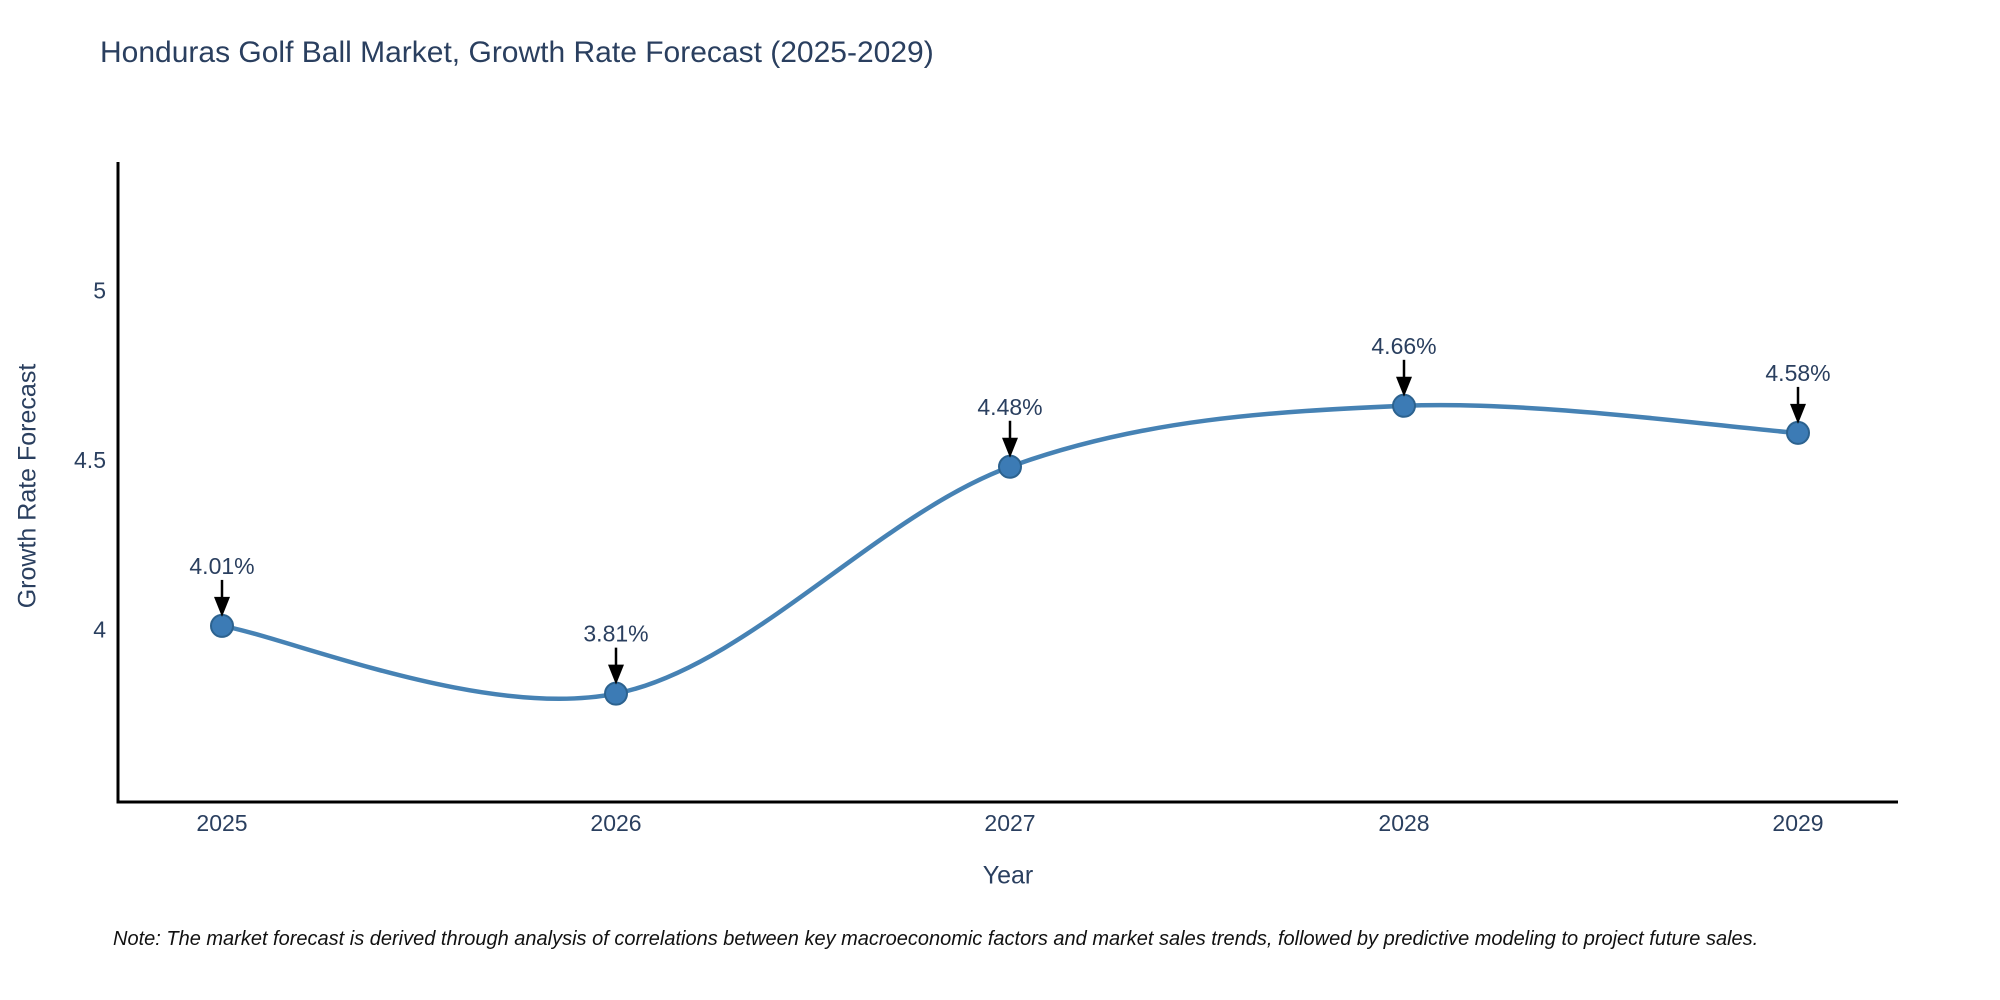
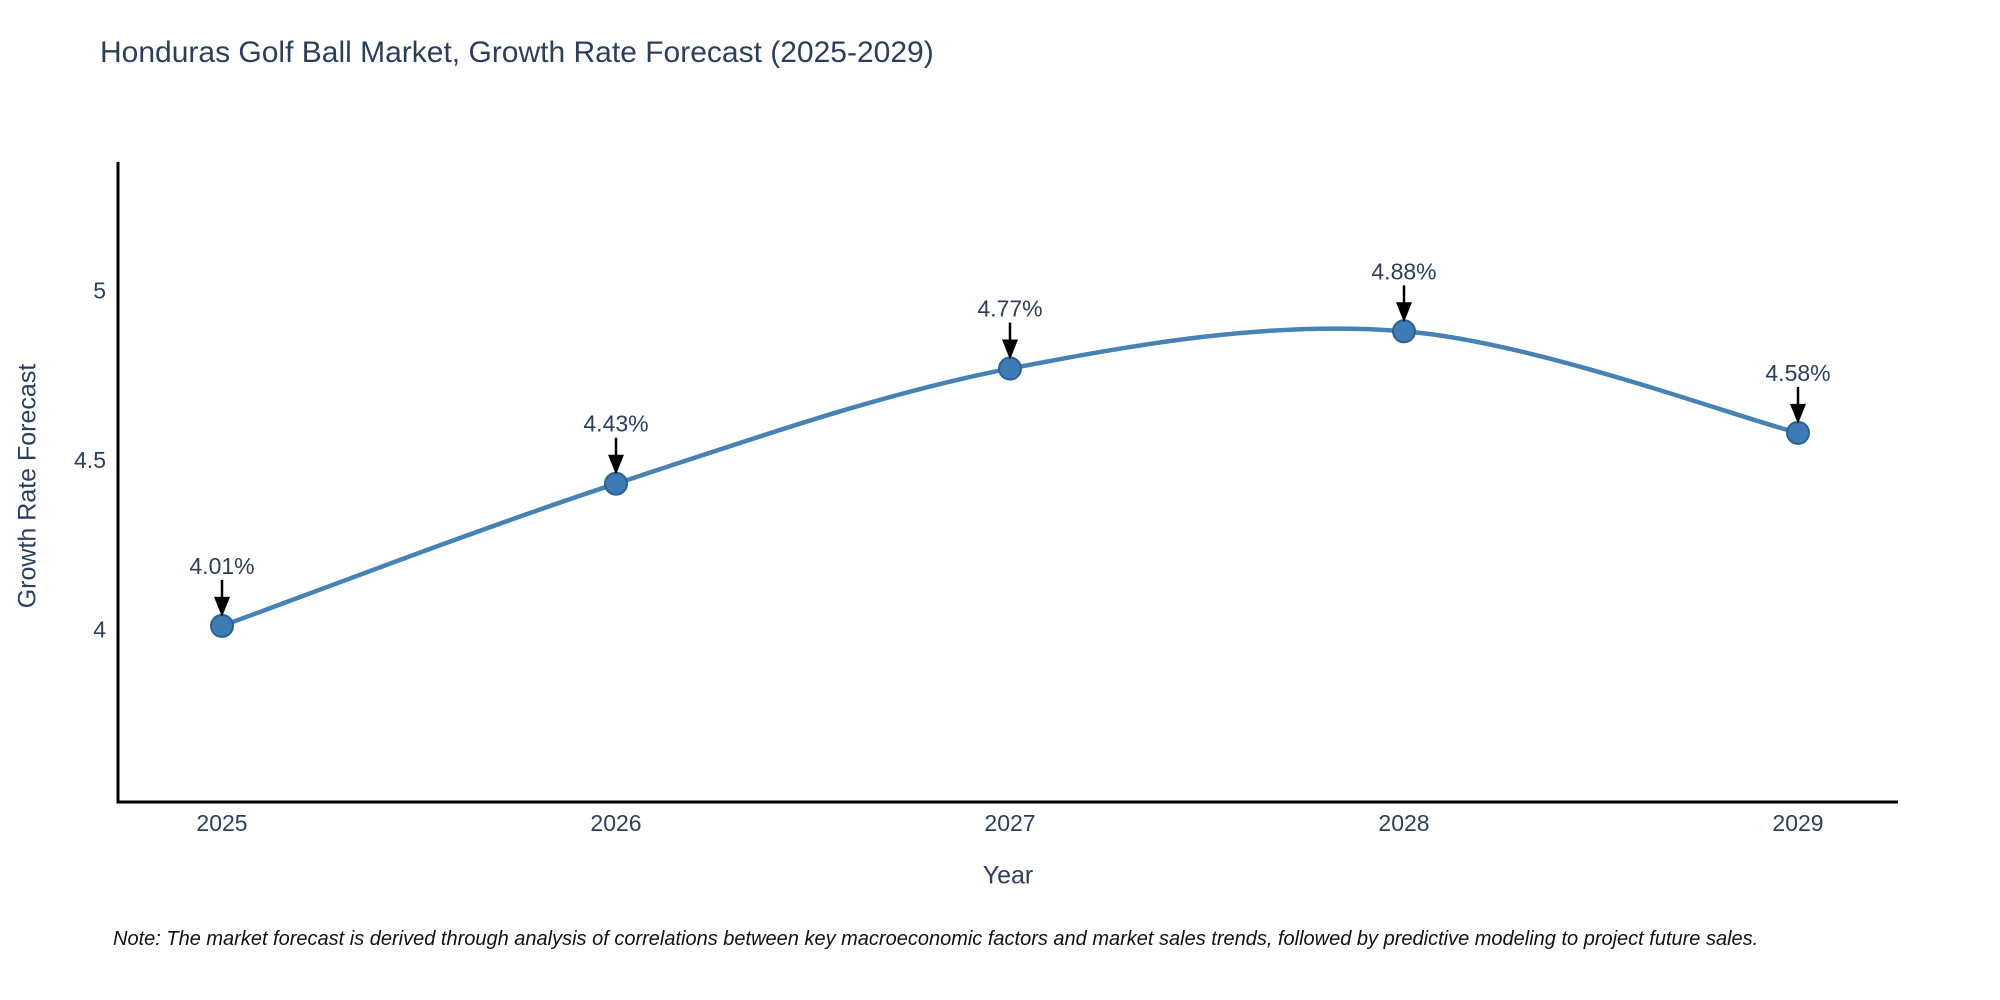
2026: 3.81% -> 4.43%
2027: 4.48% -> 4.77%
2028: 4.66% -> 4.88%
